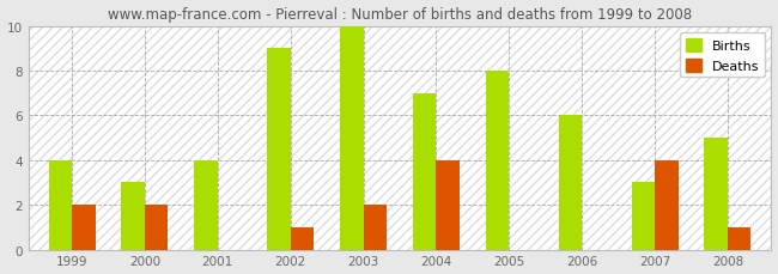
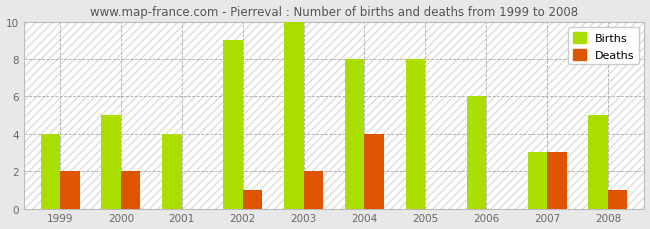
Births/2000: 3 -> 5
Births/2004: 7 -> 8
Deaths/2007: 4 -> 3
